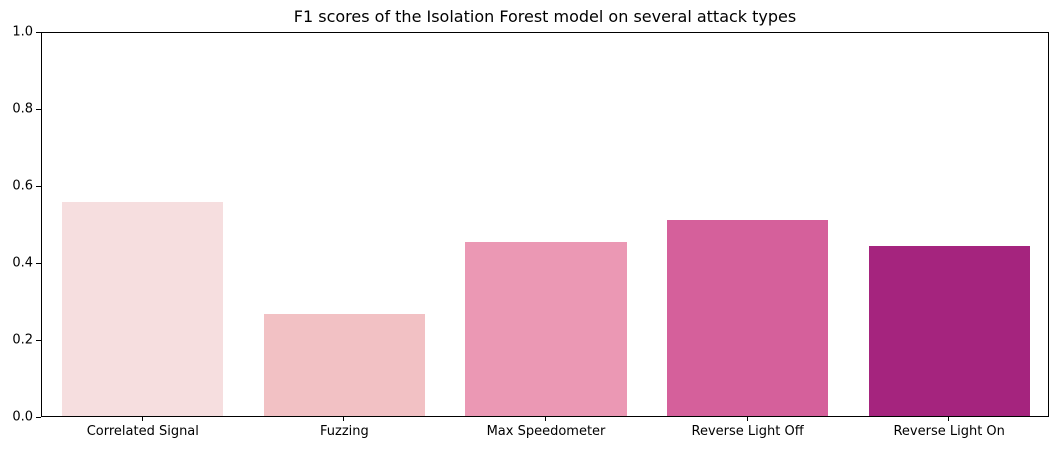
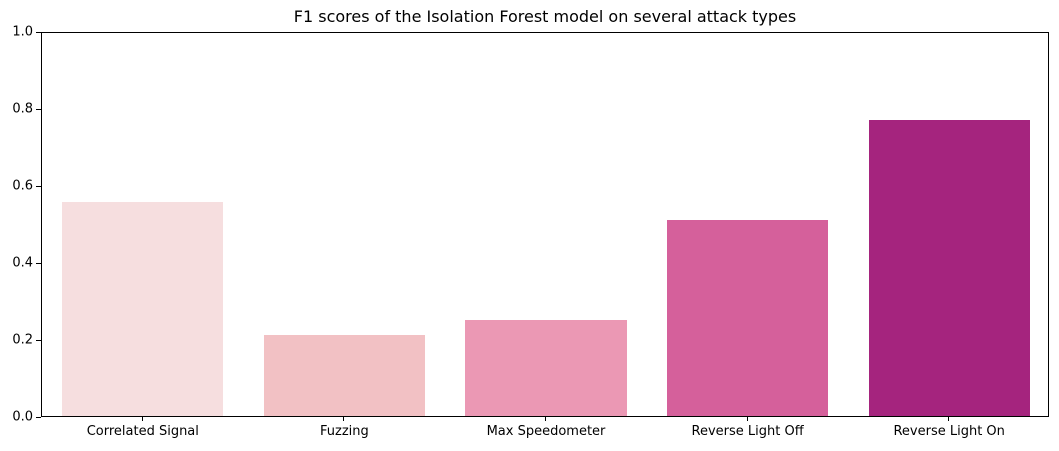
Fuzzing: 0.27 -> 0.21
Max Speedometer: 0.45 -> 0.25
Reverse Light On: 0.44 -> 0.77
